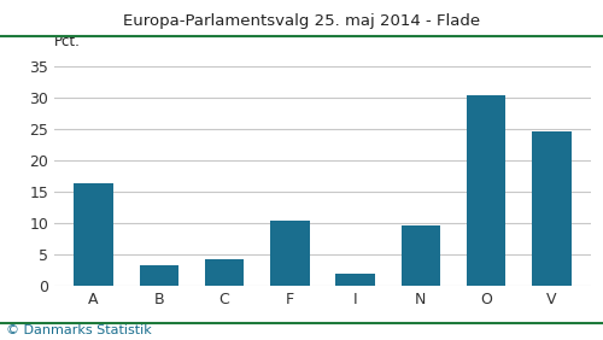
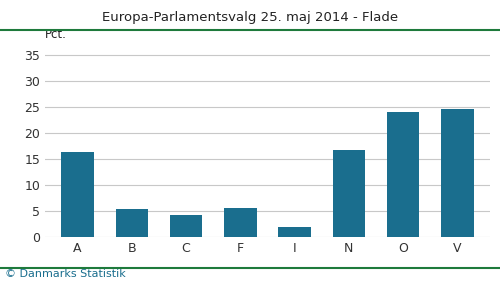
B: 3.3 -> 5.4
F: 10.3 -> 5.6
N: 9.7 -> 16.8
O: 30.4 -> 24.0
